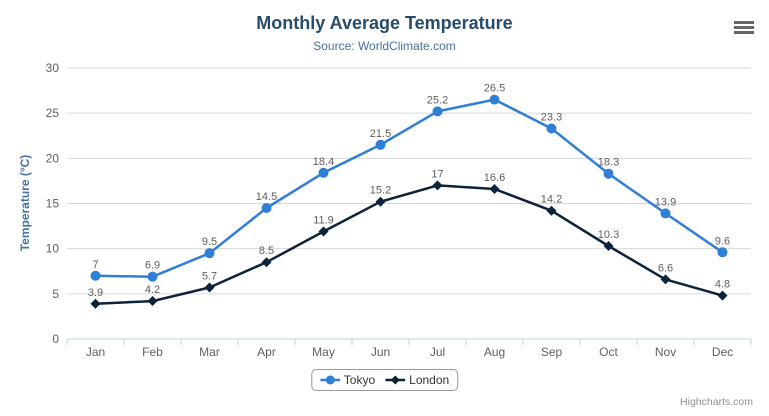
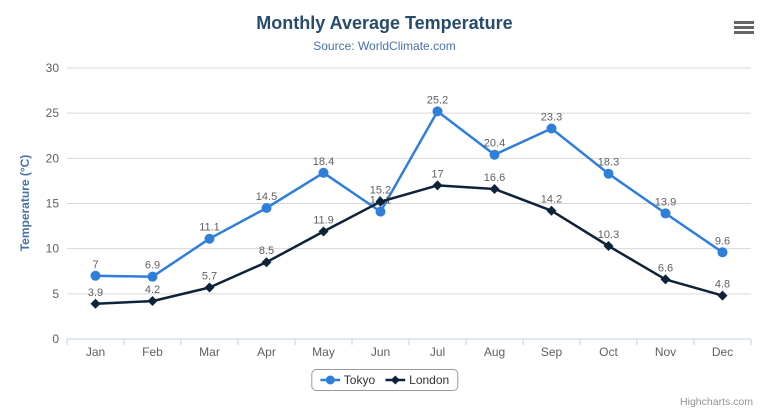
Tokyo/Mar: 9.5 -> 11.1
Tokyo/Jun: 21.5 -> 14.1
Tokyo/Aug: 26.5 -> 20.4
